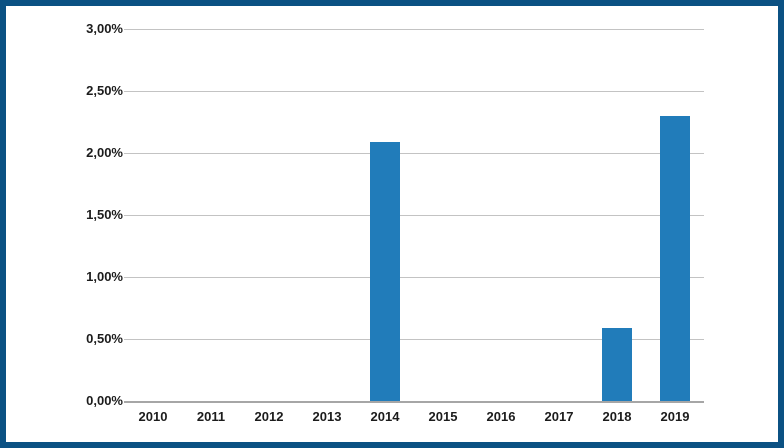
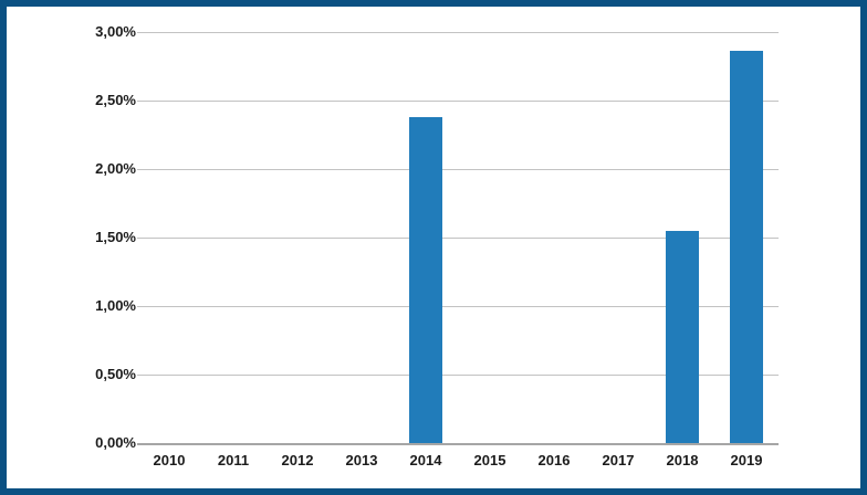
2014: 2,09% -> 2,38%
2018: 0,59% -> 1,55%
2019: 2,30% -> 2,86%
